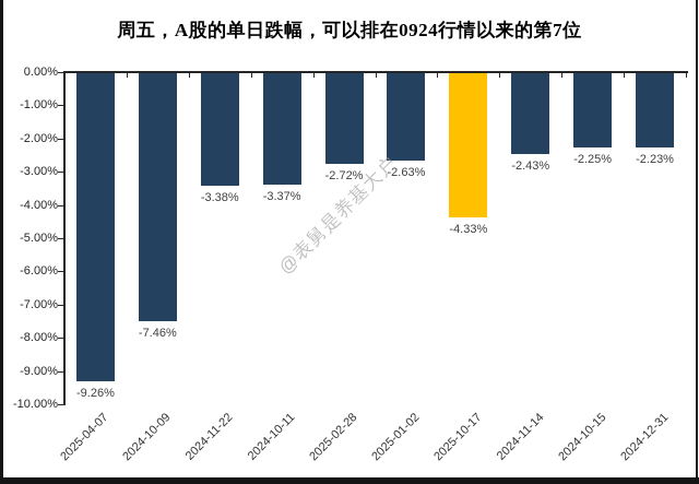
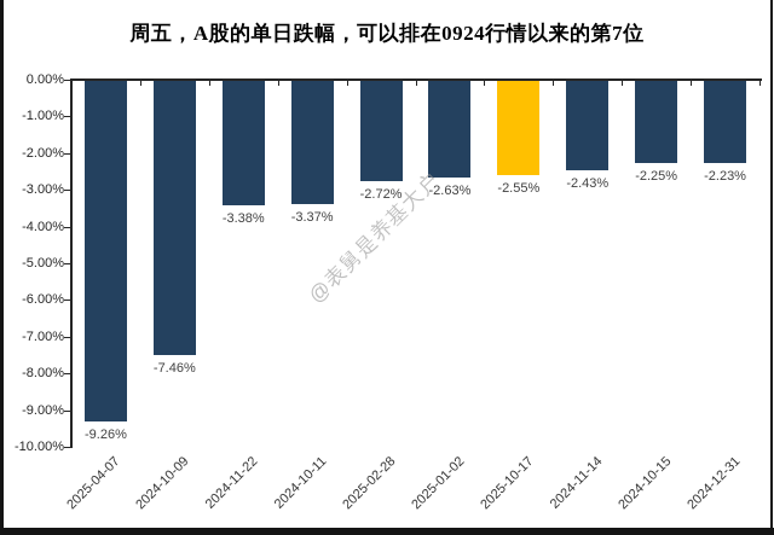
2025-10-17: -4.33% -> -2.55%
